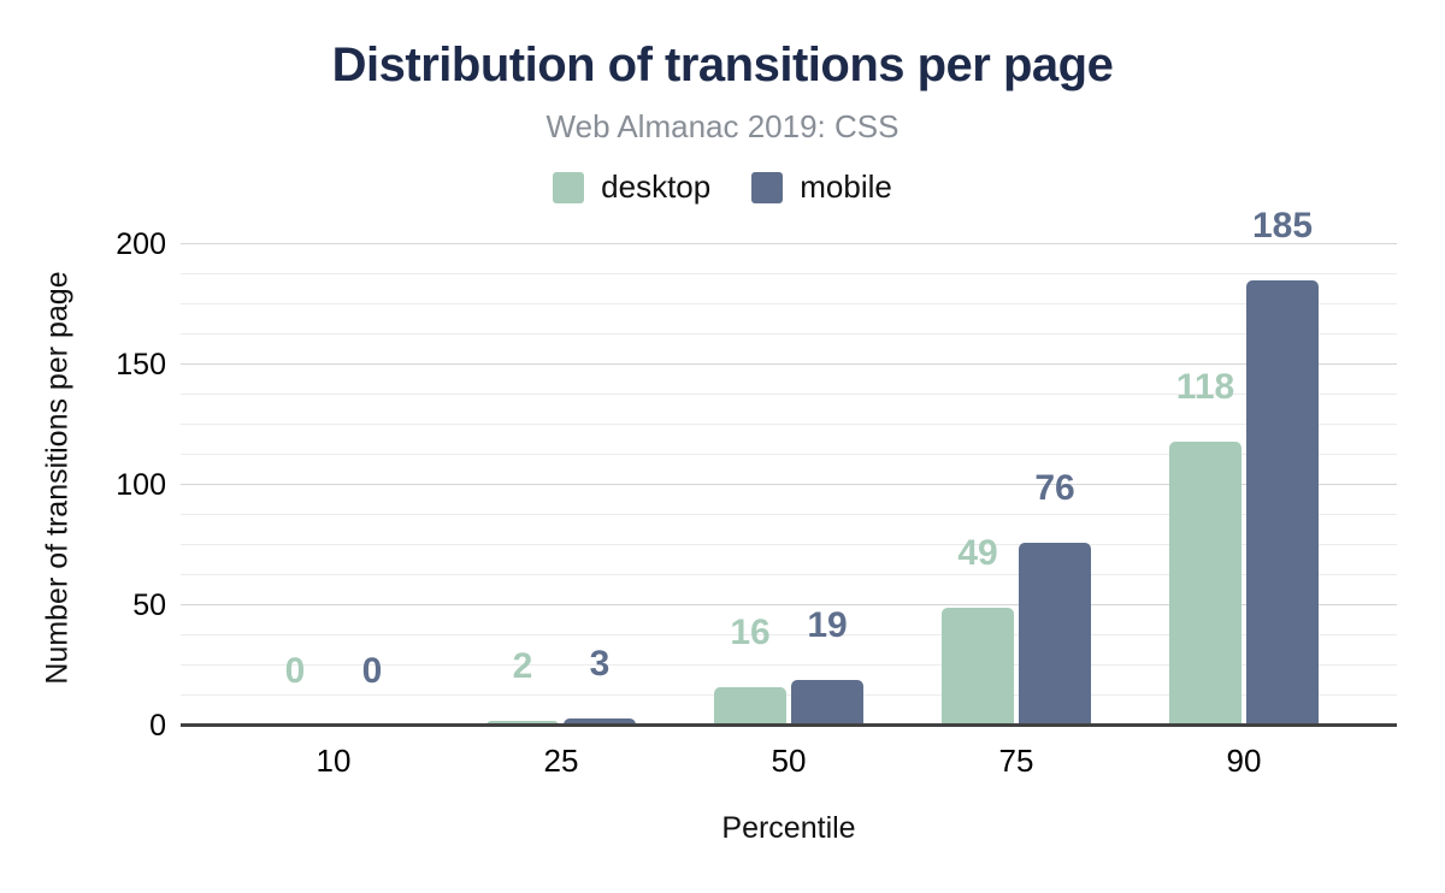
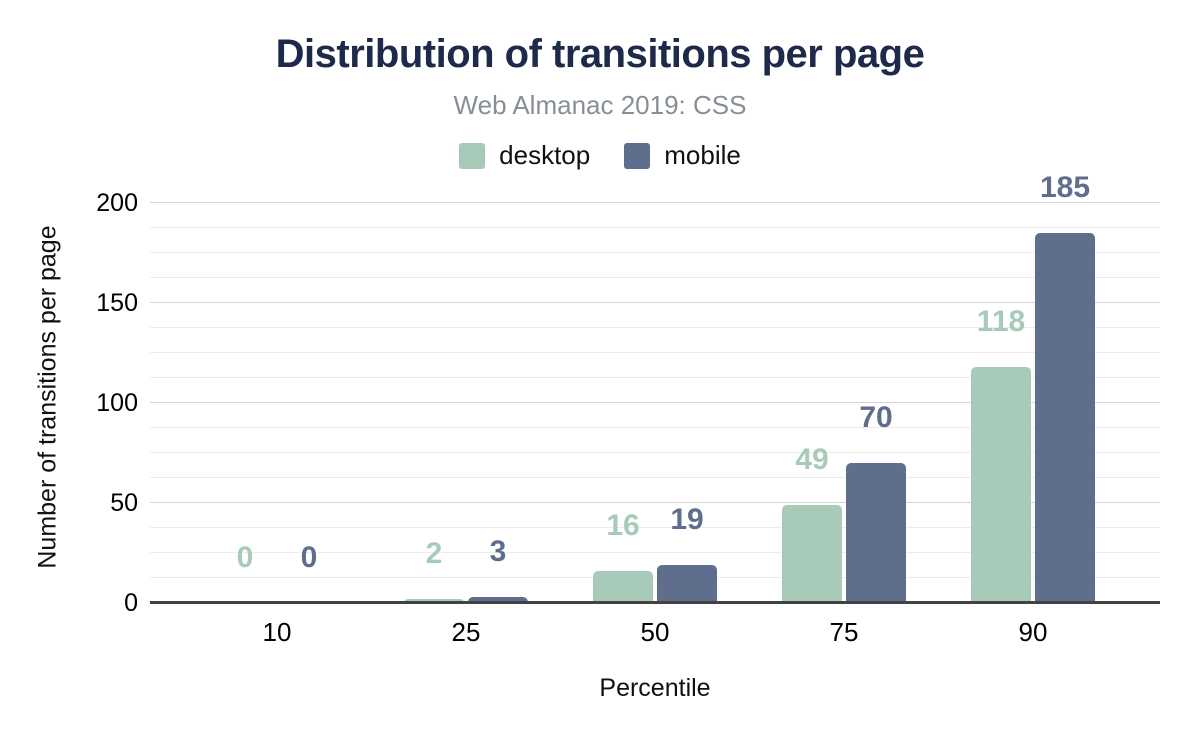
mobile/75: 76 -> 70
